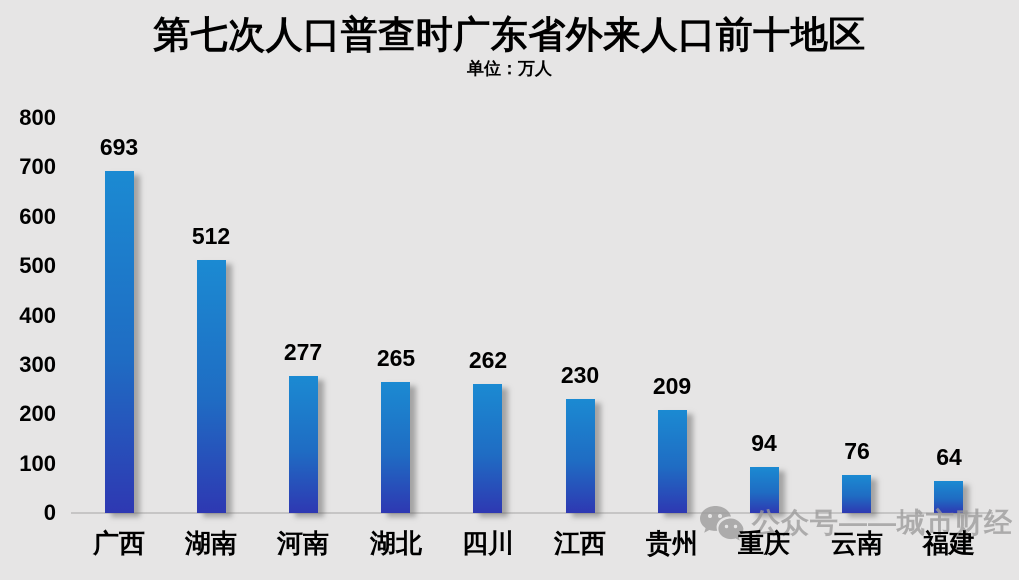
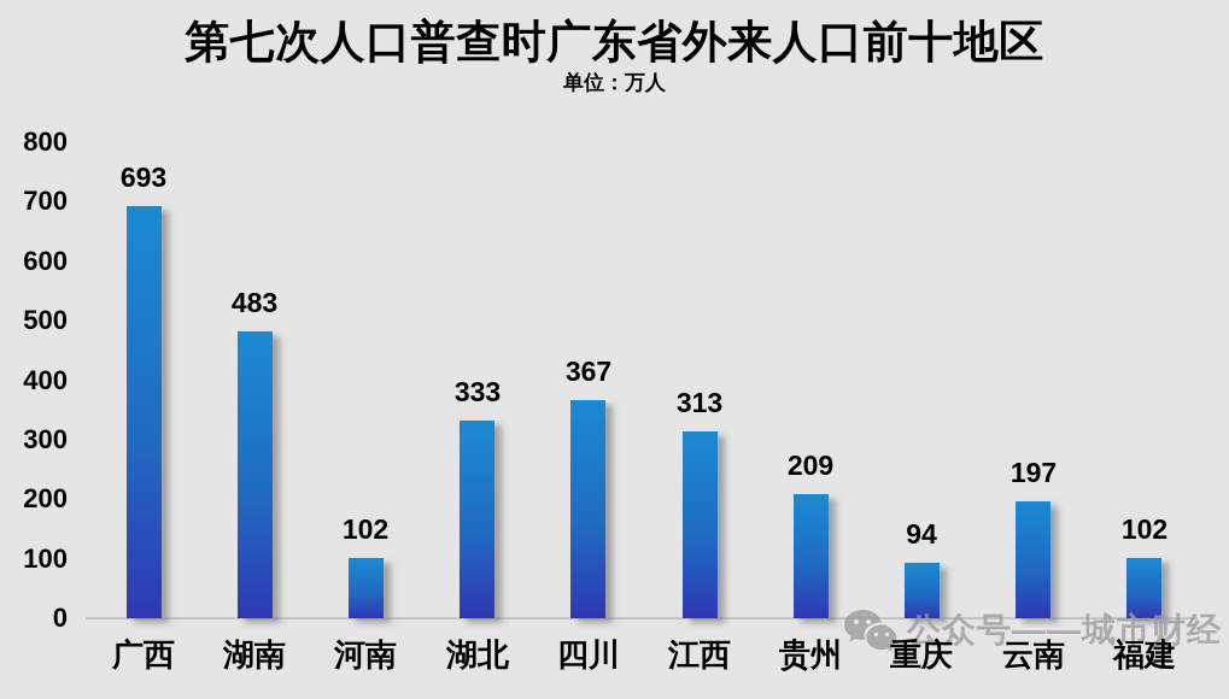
湖南: 512 -> 483
河南: 277 -> 102
湖北: 265 -> 333
四川: 262 -> 367
江西: 230 -> 313
云南: 76 -> 197
福建: 64 -> 102
